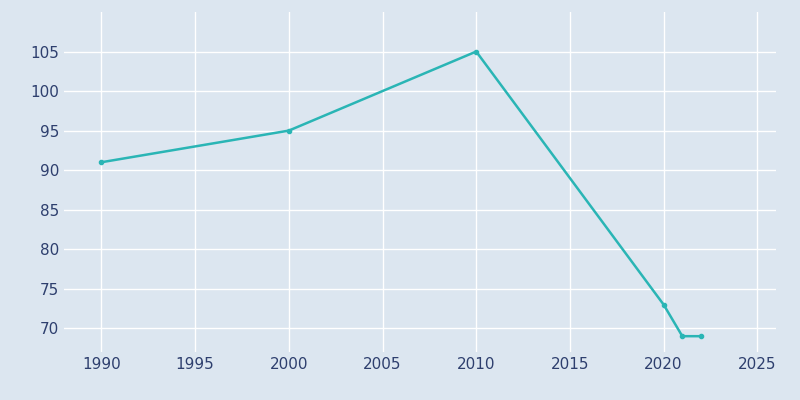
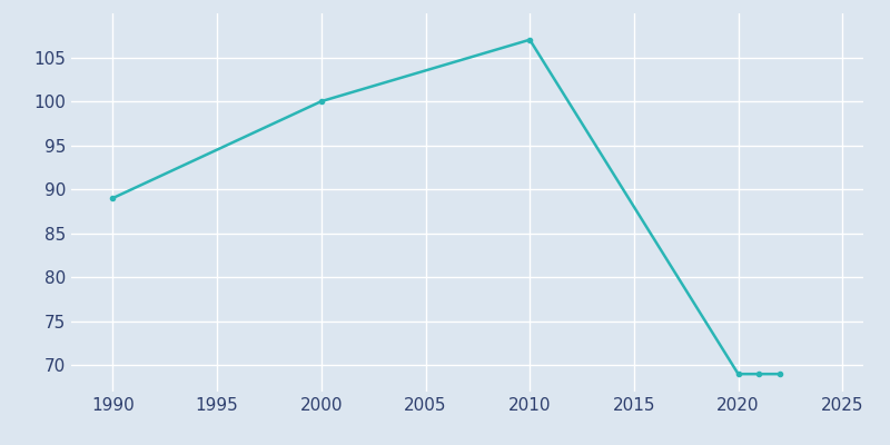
1990: 91 -> 89
2000: 95 -> 100
2010: 105 -> 107
2020: 73 -> 69
